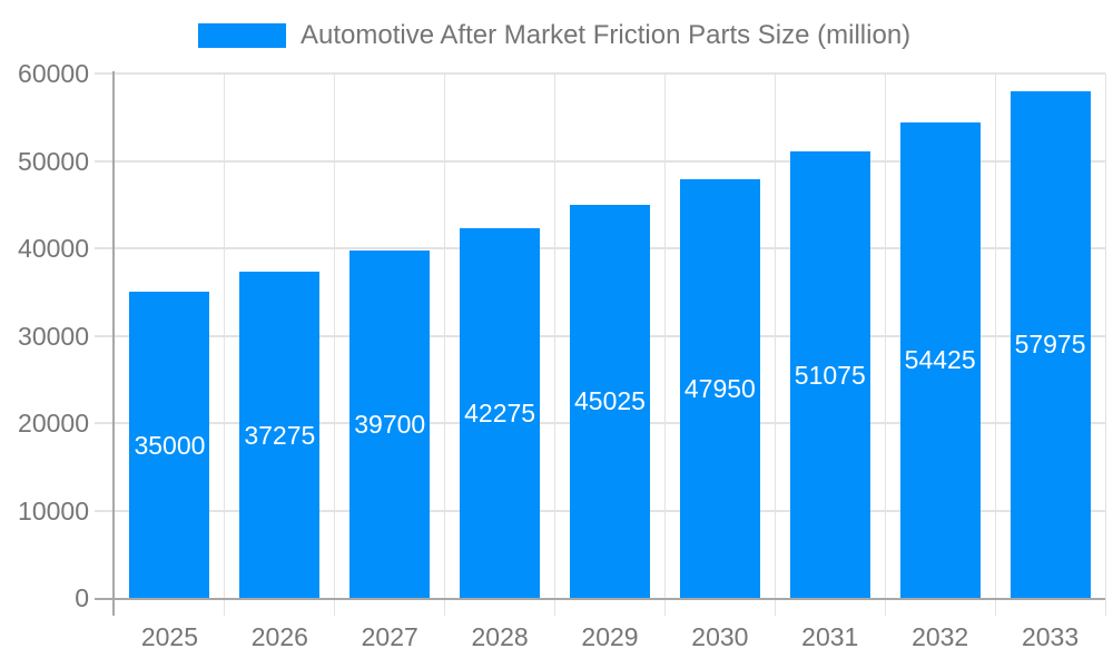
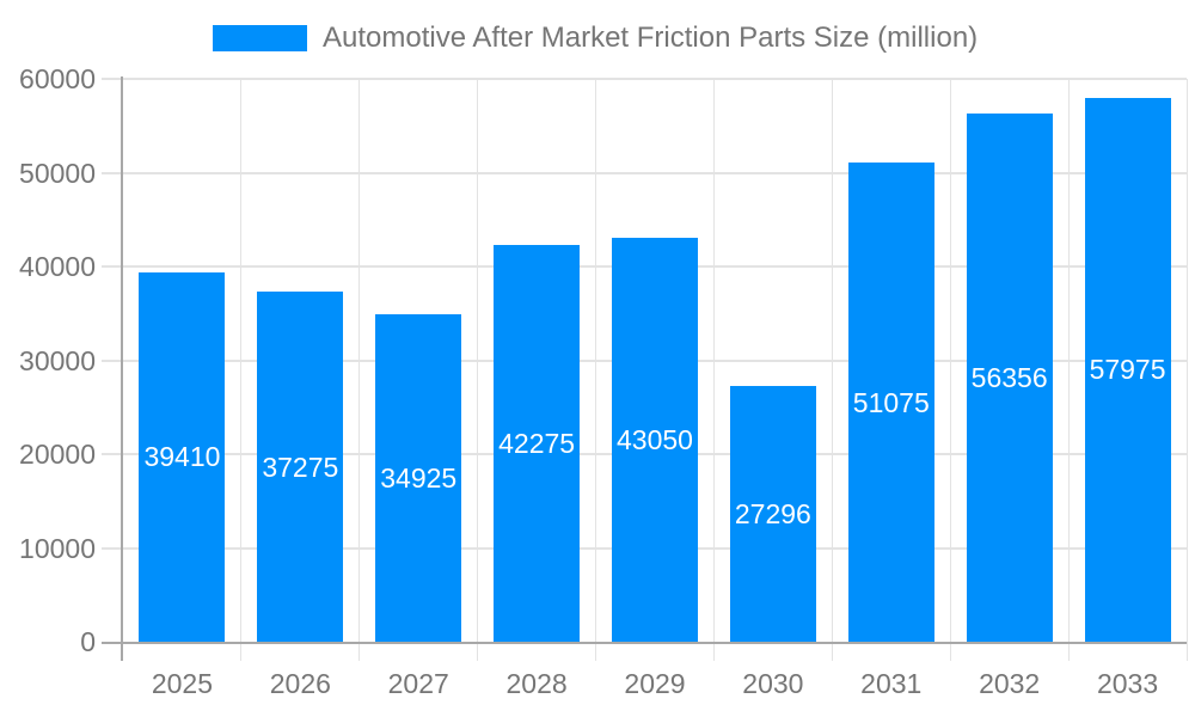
2025: 35000 -> 39410
2027: 39700 -> 34925
2029: 45025 -> 43050
2030: 47950 -> 27296
2032: 54425 -> 56356
